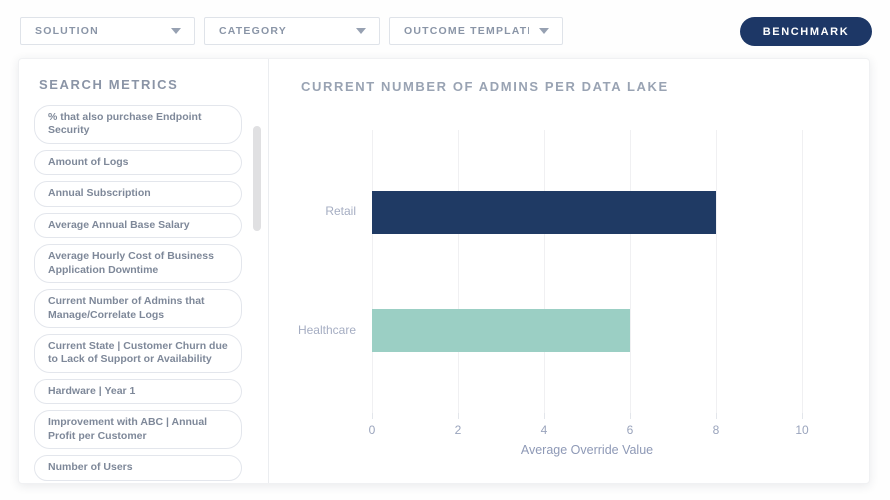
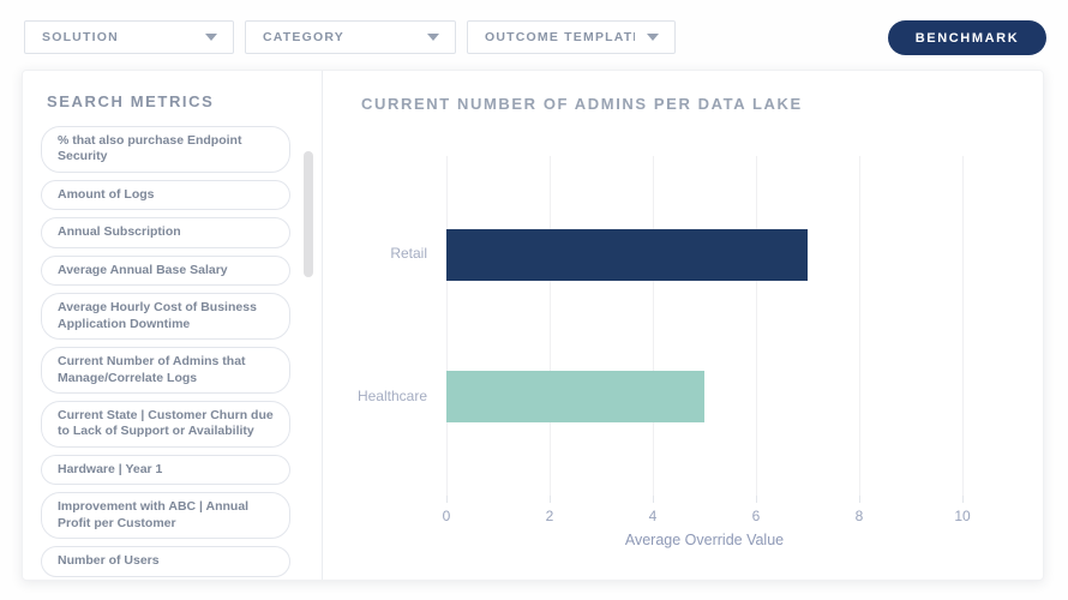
Retail: 8 -> 7
Healthcare: 6 -> 5
